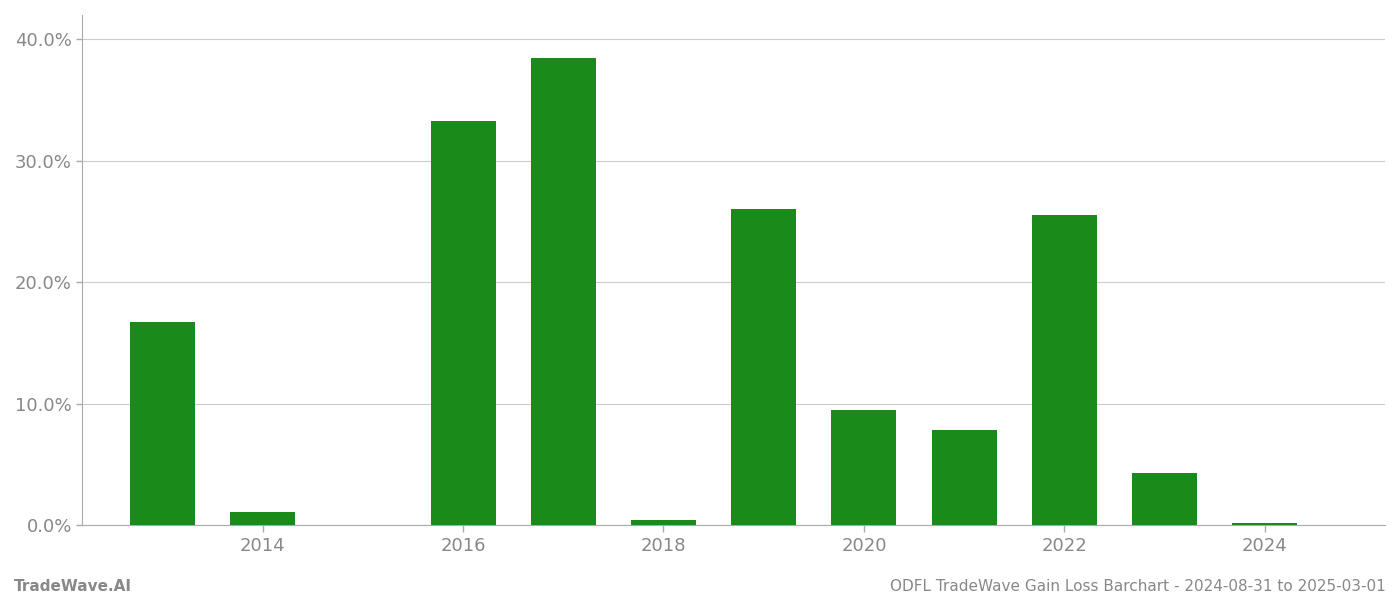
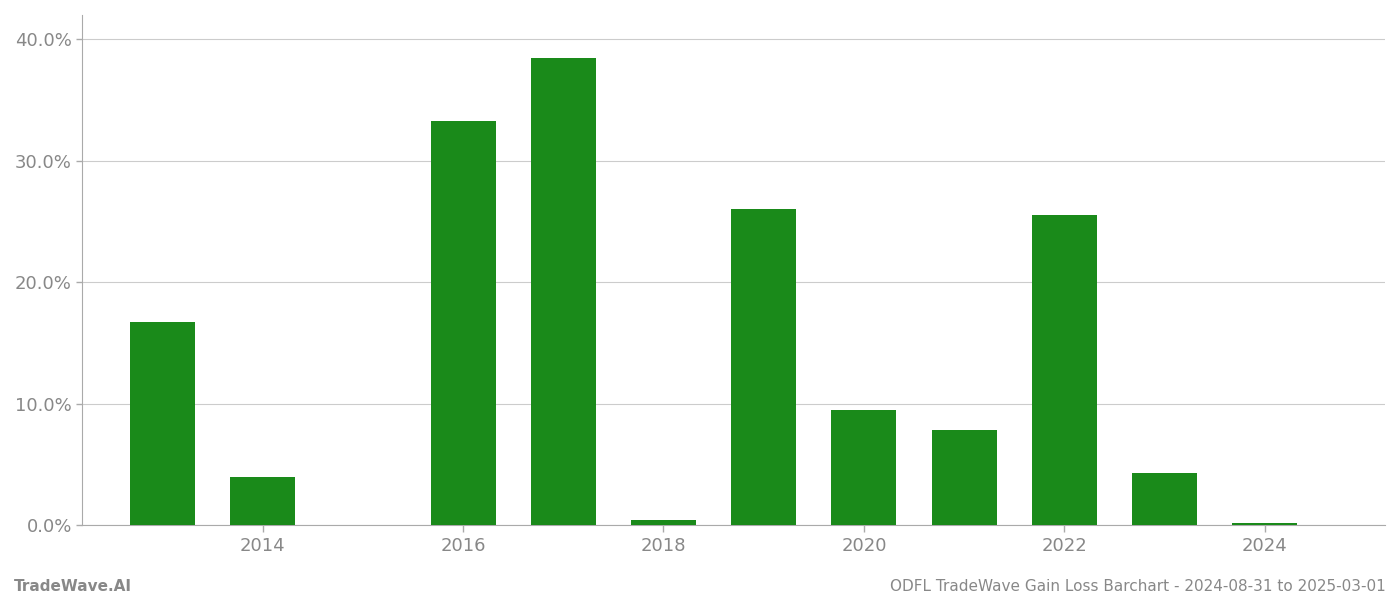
2014: 1.1% -> 4.0%
